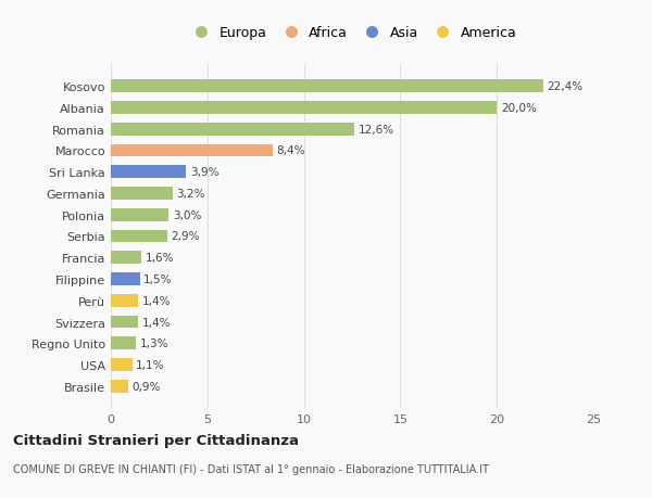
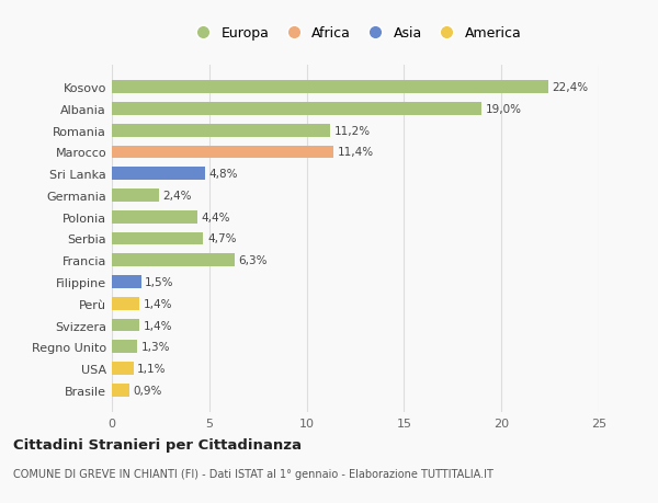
Albania: 20,0% -> 19,0%
Romania: 12,6% -> 11,2%
Marocco: 8,4% -> 11,4%
Sri Lanka: 3,9% -> 4,8%
Germania: 3,2% -> 2,4%
Polonia: 3,0% -> 4,4%
Serbia: 2,9% -> 4,7%
Francia: 1,6% -> 6,3%
